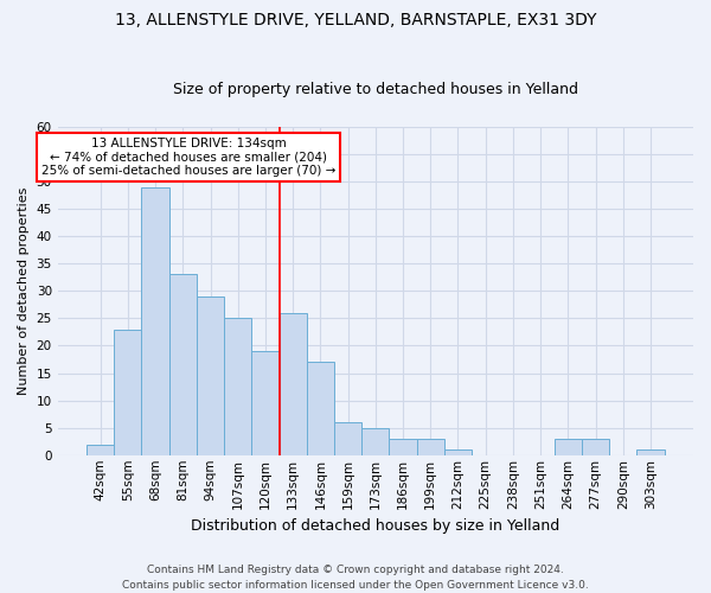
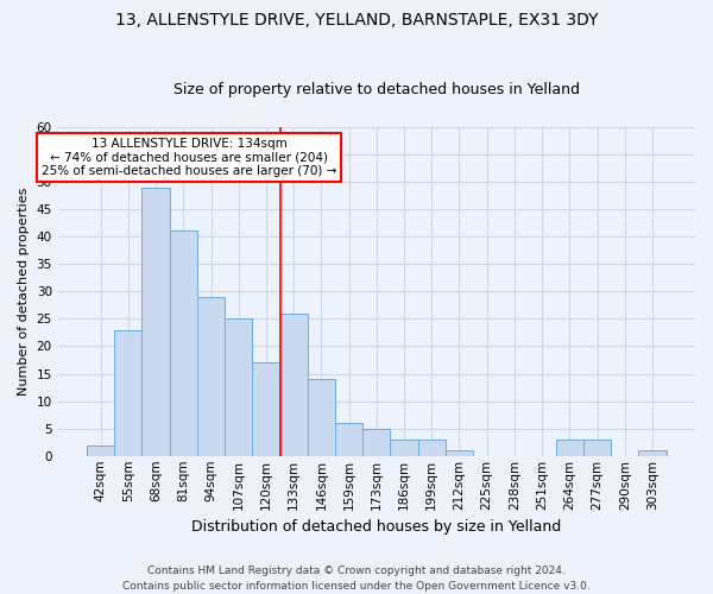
81sqm: 33 -> 41
120sqm: 19 -> 17
146sqm: 17 -> 14
